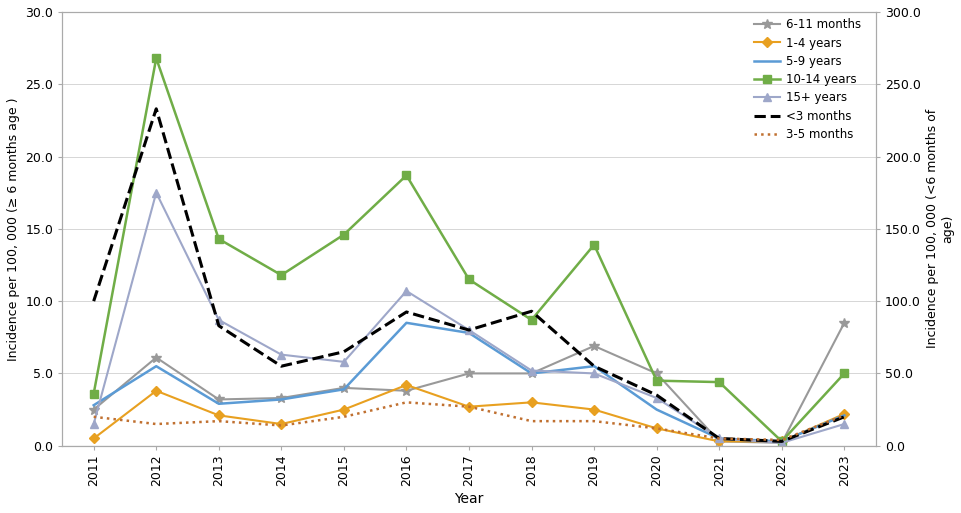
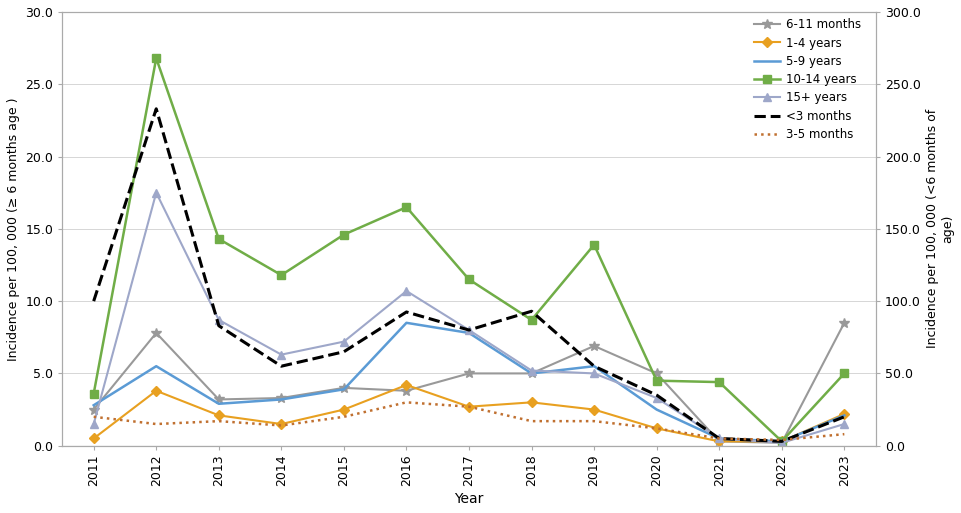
6-11 months/2012: 6.1 -> 7.8
15+ years/2015: 5.8 -> 7.2
10-14 years/2016: 18.7 -> 16.5
3-5 months/2023: 21 -> 8
